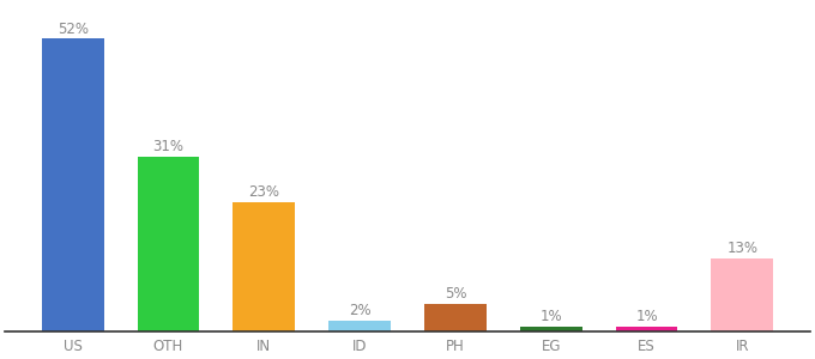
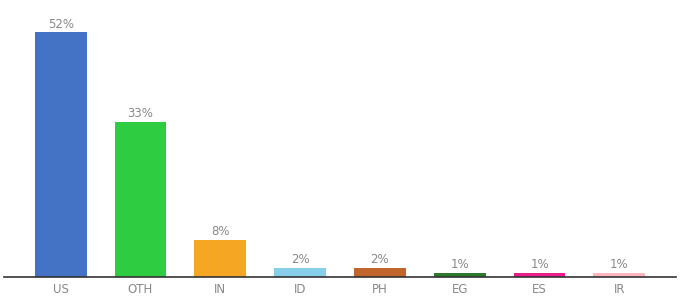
OTH: 31% -> 33%
IN: 23% -> 8%
PH: 5% -> 2%
IR: 13% -> 1%
